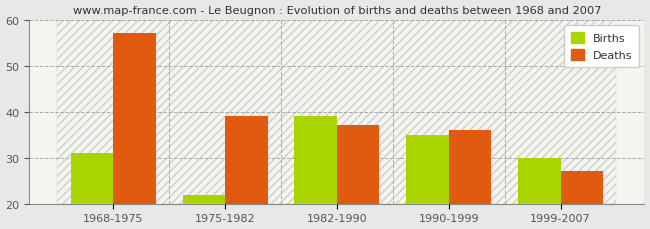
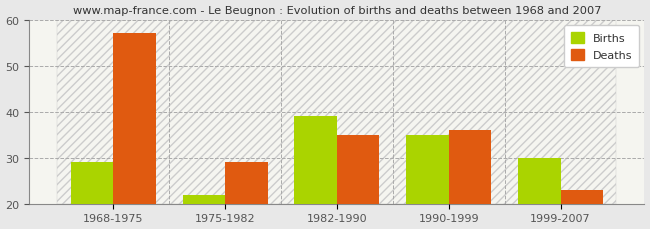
Births/1968-1975: 31 -> 29
Deaths/1975-1982: 39 -> 29
Deaths/1982-1990: 37 -> 35
Deaths/1999-2007: 27 -> 23
